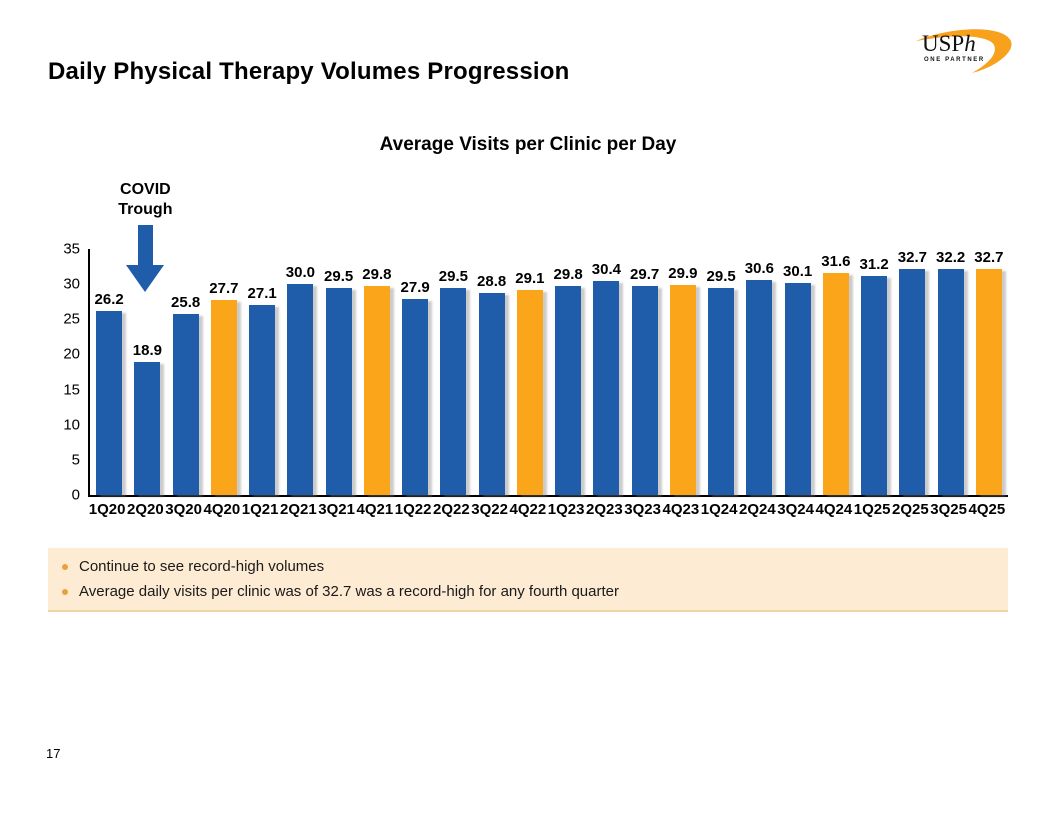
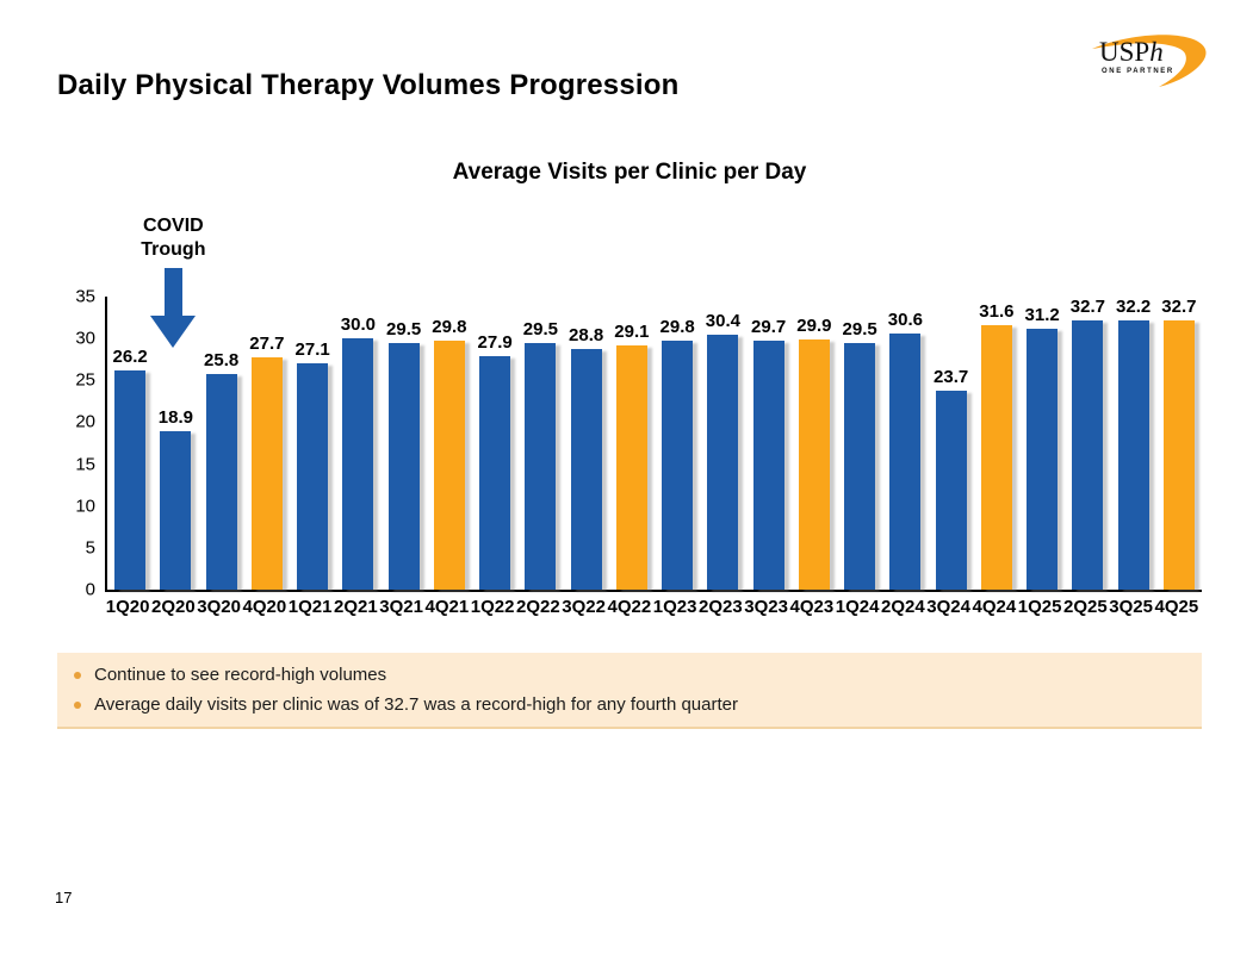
3Q24: 30.1 -> 23.7
